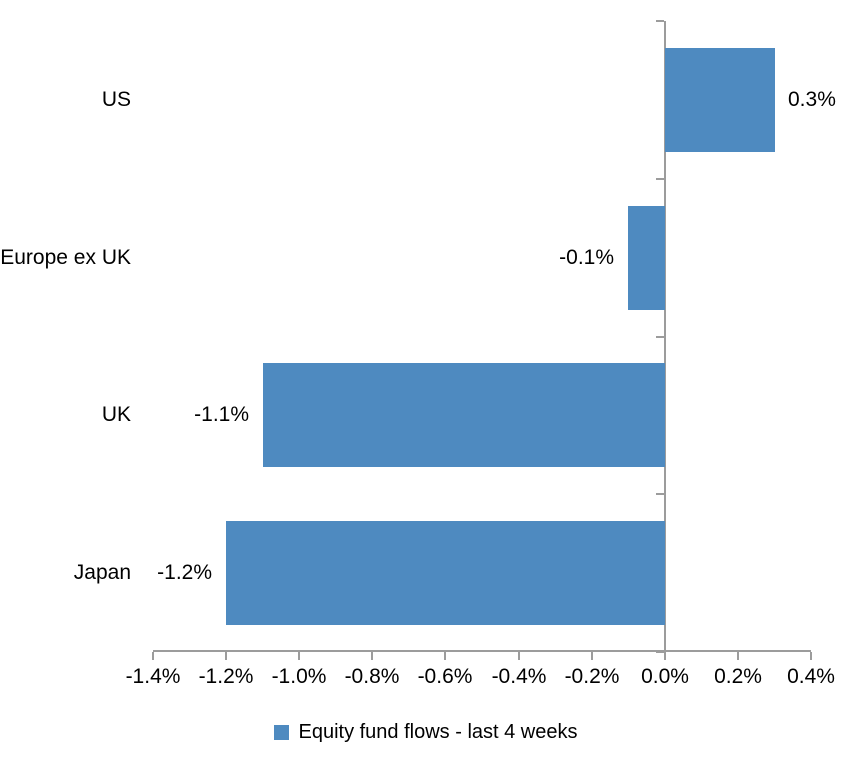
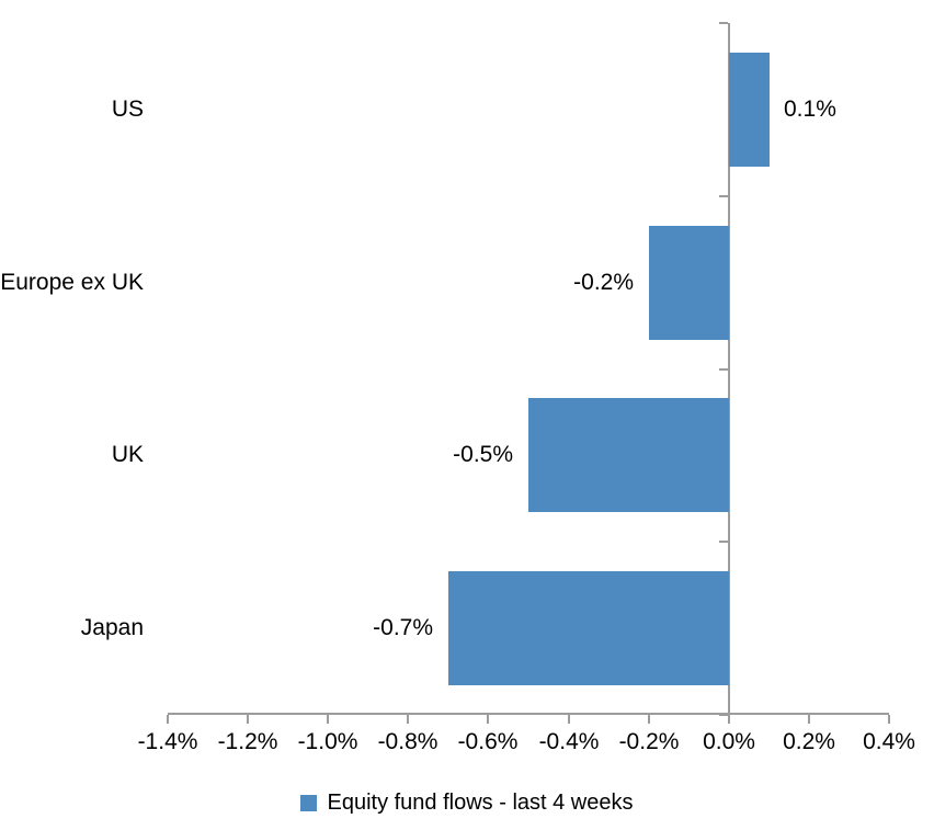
US: 0.3% -> 0.1%
Europe ex UK: -0.1% -> -0.2%
UK: -1.1% -> -0.5%
Japan: -1.2% -> -0.7%
